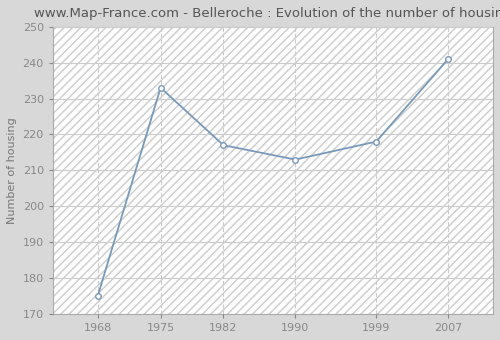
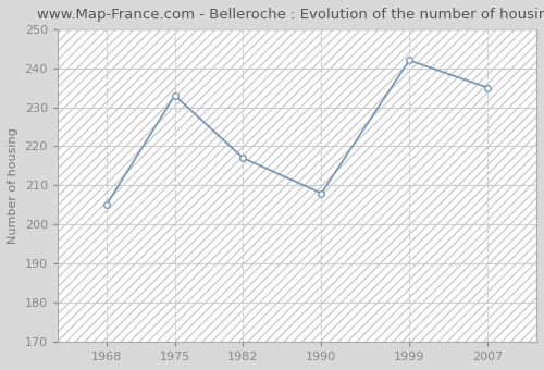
1968: 175 -> 205
1990: 213 -> 208
1999: 218 -> 242
2007: 241 -> 235
